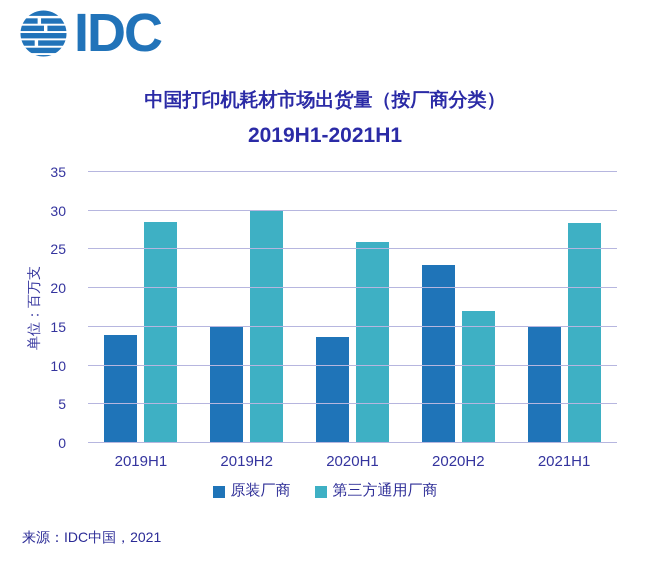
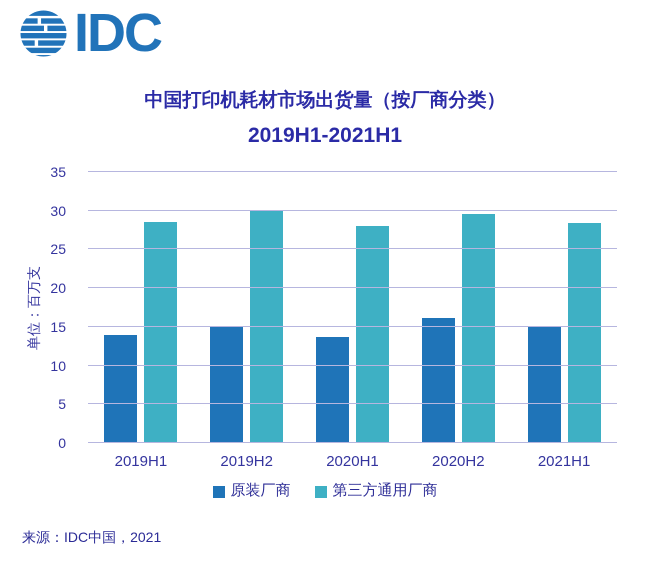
第三方通用厂商/2020H1: 26 -> 28
原装厂商/2020H2: 23 -> 16
第三方通用厂商/2020H2: 17 -> 30
